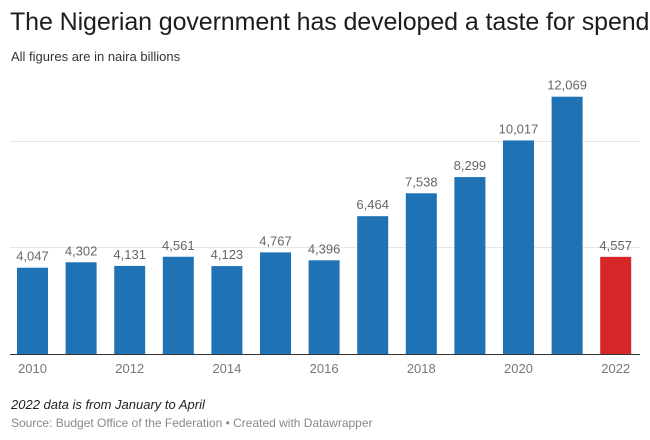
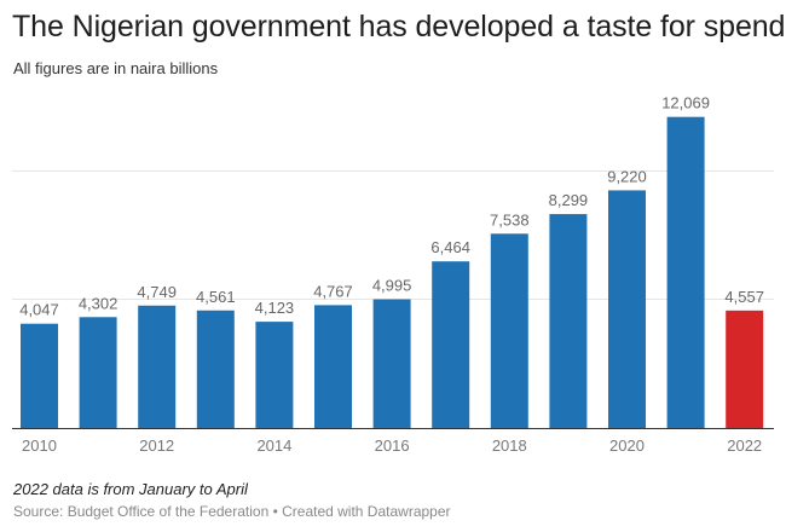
2012: 4,131 -> 4,749
2016: 4,396 -> 4,995
2020: 10,017 -> 9,220
